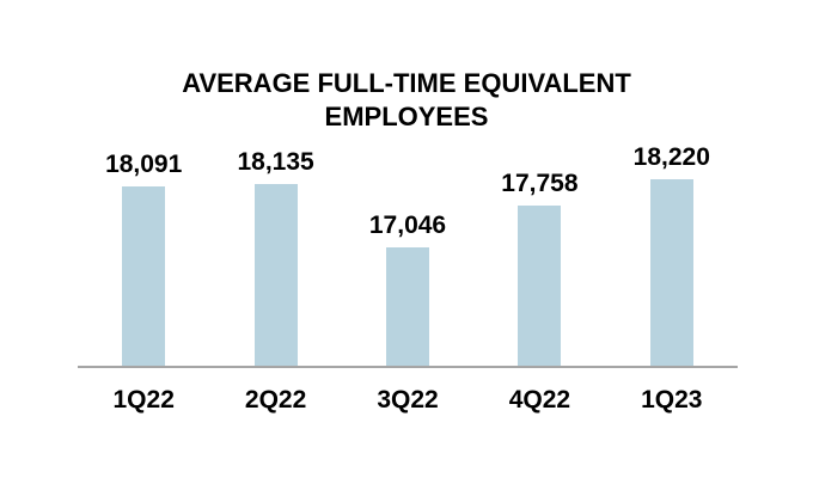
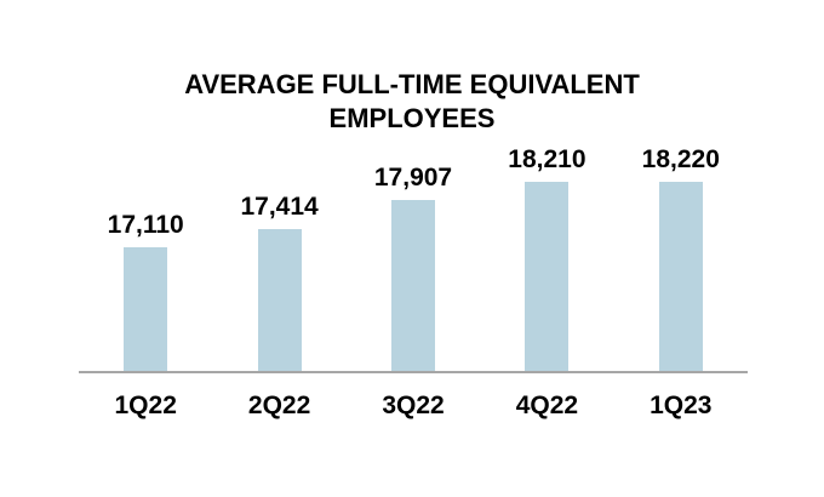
1Q22: 18,091 -> 17,110
2Q22: 18,135 -> 17,414
3Q22: 17,046 -> 17,907
4Q22: 17,758 -> 18,210
